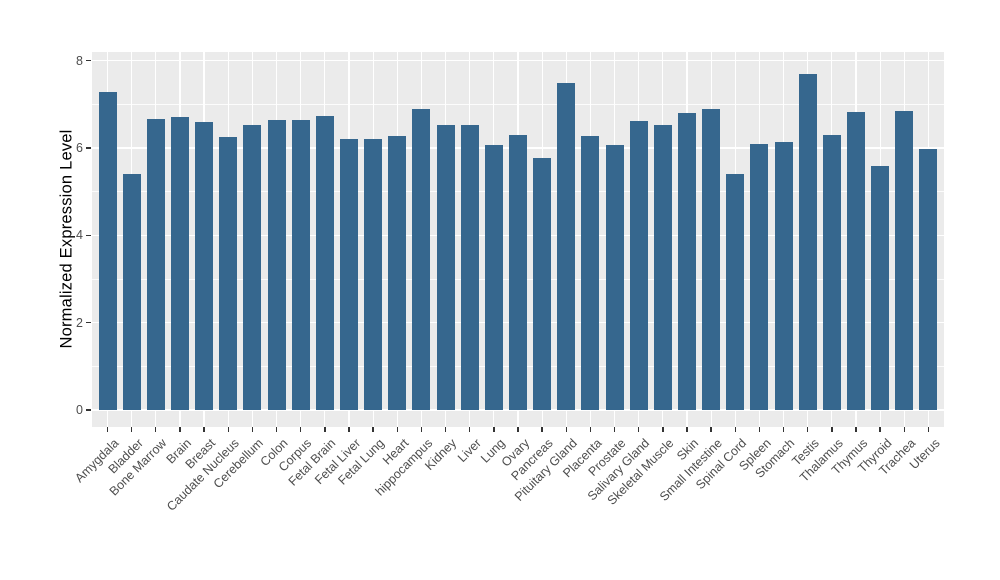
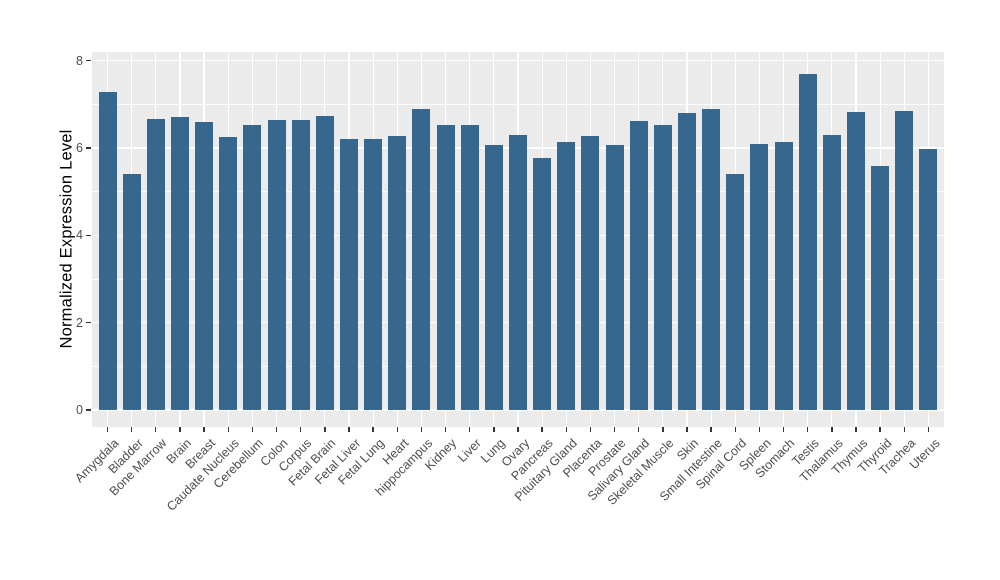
Pituitary Gland: 7.5 -> 6.1
